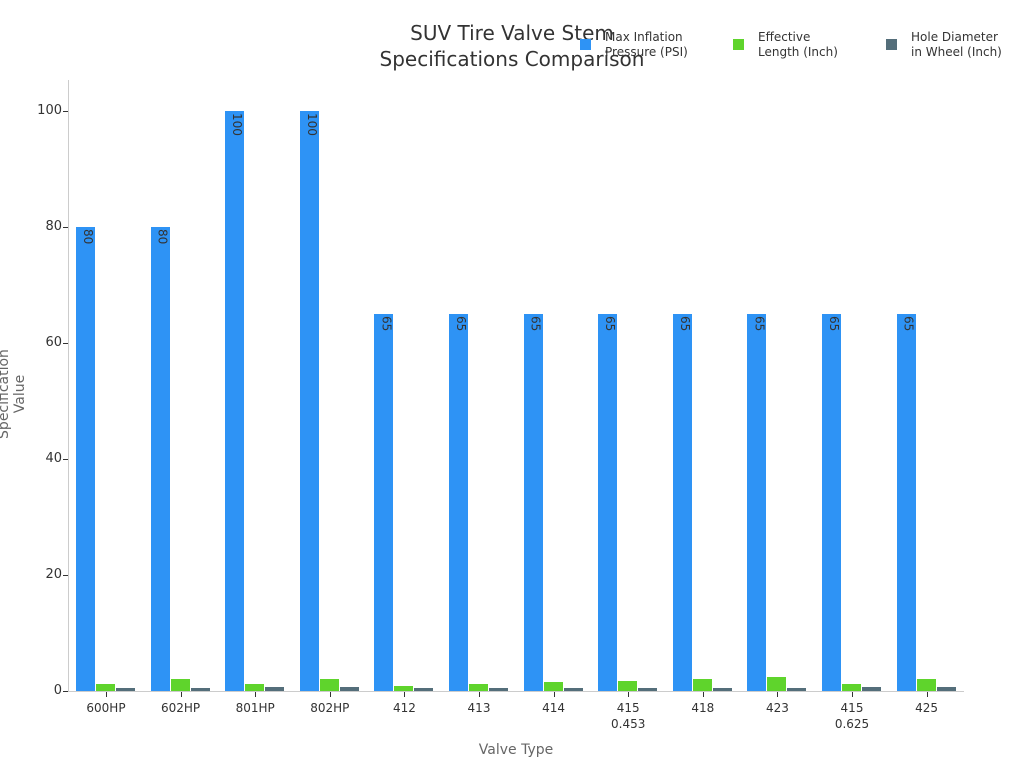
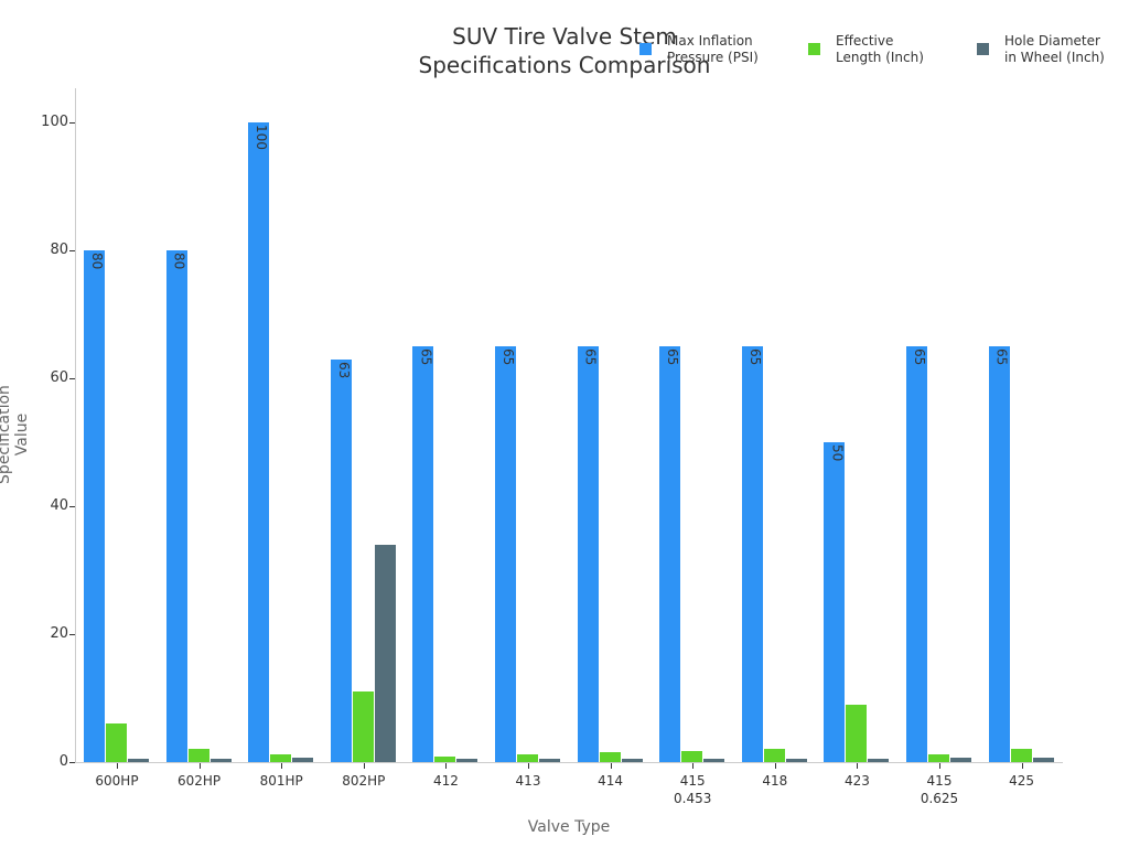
Effective Length (Inch)/600HP: 1 -> 6
Max Inflation Pressure (PSI)/802HP: 100 -> 63
Effective Length (Inch)/802HP: 2 -> 11
Hole Diameter in Wheel (Inch)/802HP: 1 -> 34
Max Inflation Pressure (PSI)/423: 65 -> 50
Effective Length (Inch)/423: 2 -> 9
